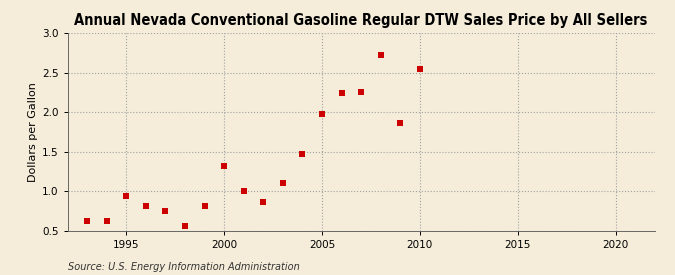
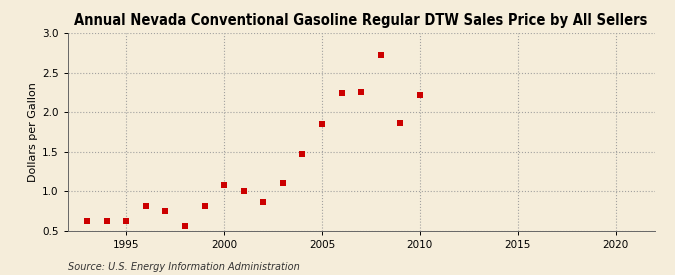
1995: 0.94 -> 0.63
2000: 1.32 -> 1.08
2005: 1.98 -> 1.85
2010: 2.54 -> 2.22
